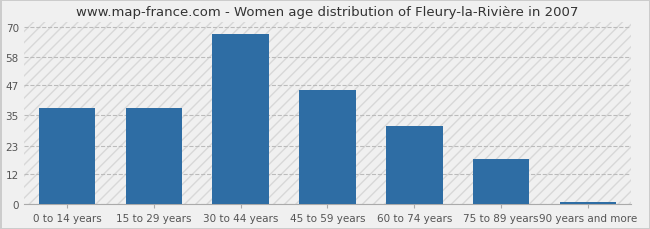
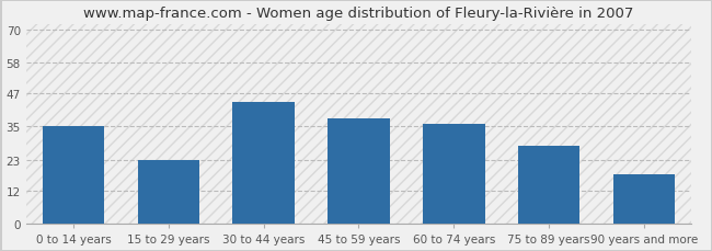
0 to 14 years: 38 -> 35
15 to 29 years: 38 -> 23
30 to 44 years: 67 -> 44
45 to 59 years: 45 -> 38
60 to 74 years: 31 -> 36
75 to 89 years: 18 -> 28
90 years and more: 1 -> 18
